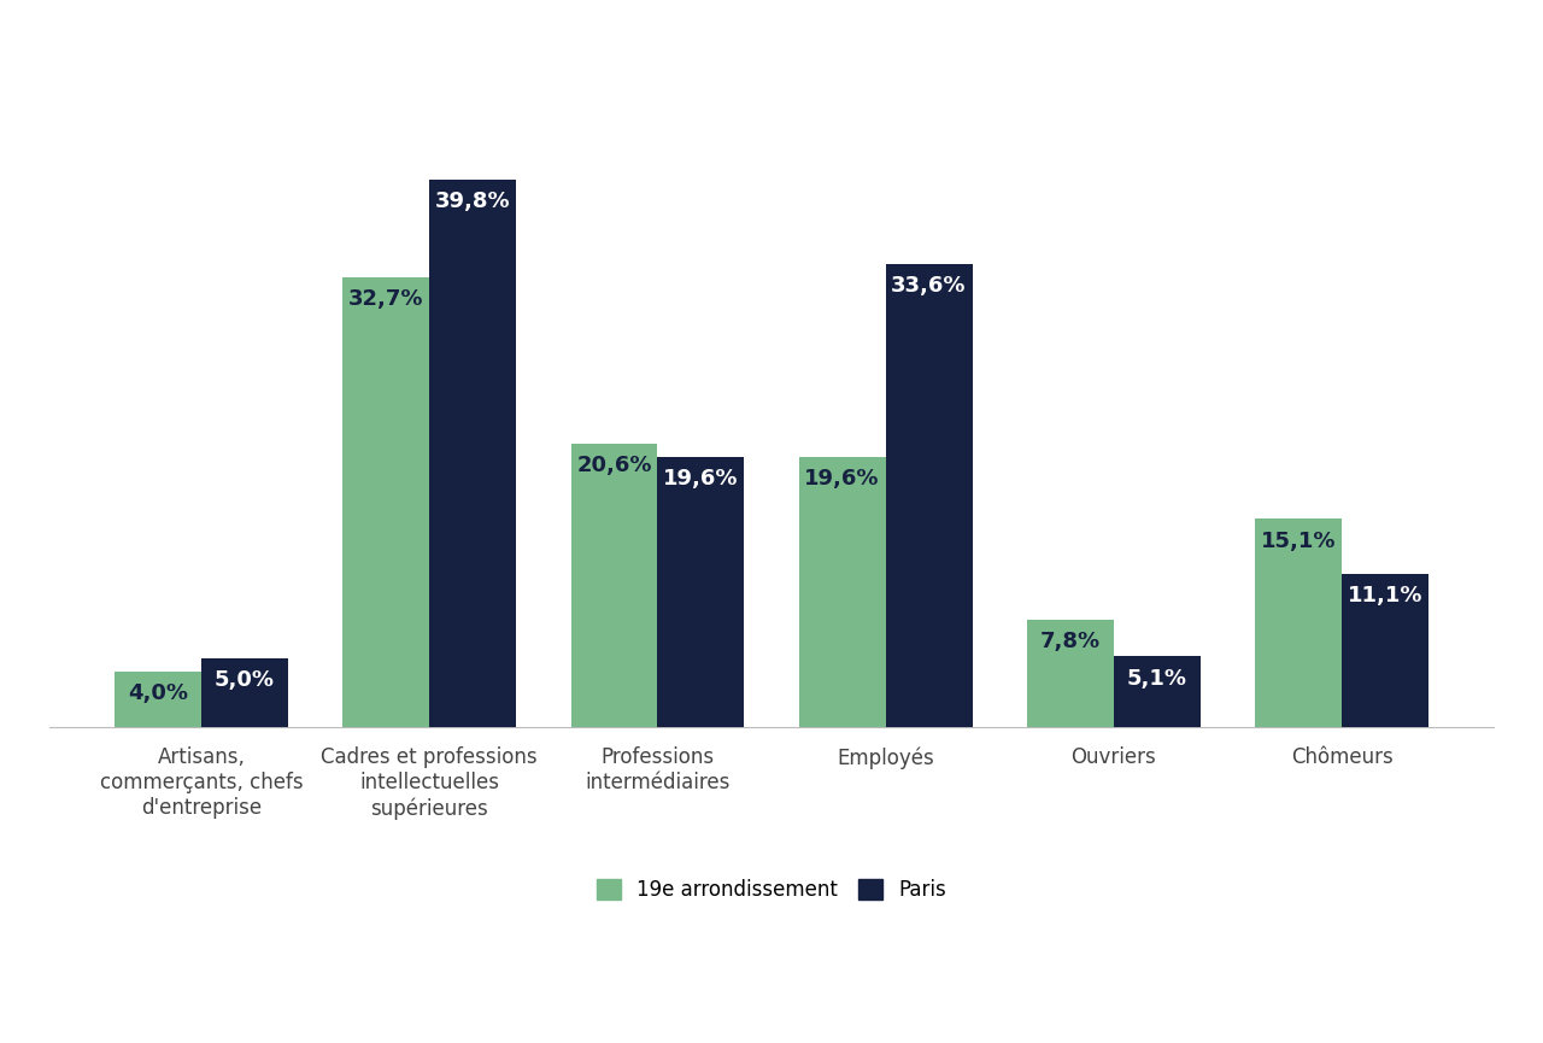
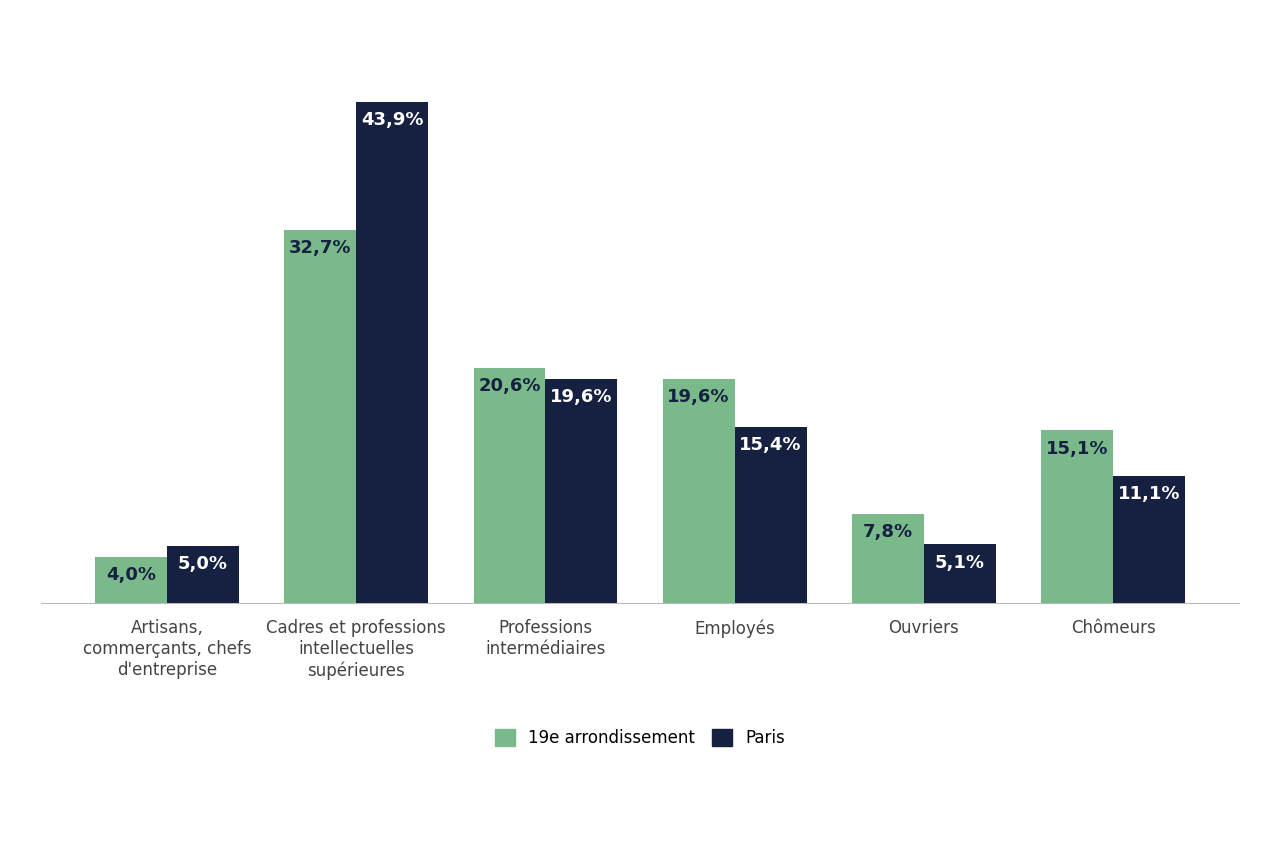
Paris/Cadres et professions intellectuelles supérieures: 39,8% -> 43,9%
Paris/Employés: 33,6% -> 15,4%
